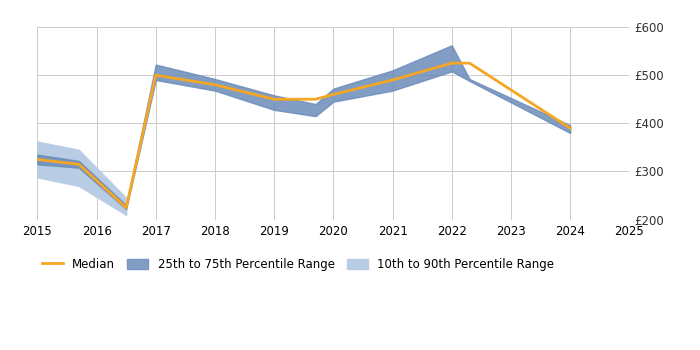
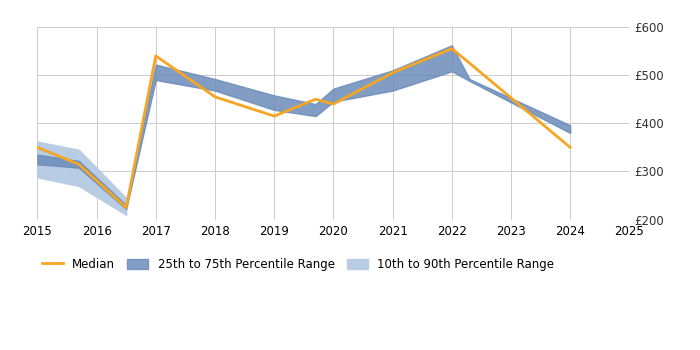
Median/2015: £325 -> £350
Median/2017: £500 -> £540
Median/2018: £480 -> £455
Median/2019: £450 -> £415
Median/2020: £460 -> £440
Median/2021: £490 -> £505
Median/2022: £525 -> £555
Median/2024: £390 -> £350
